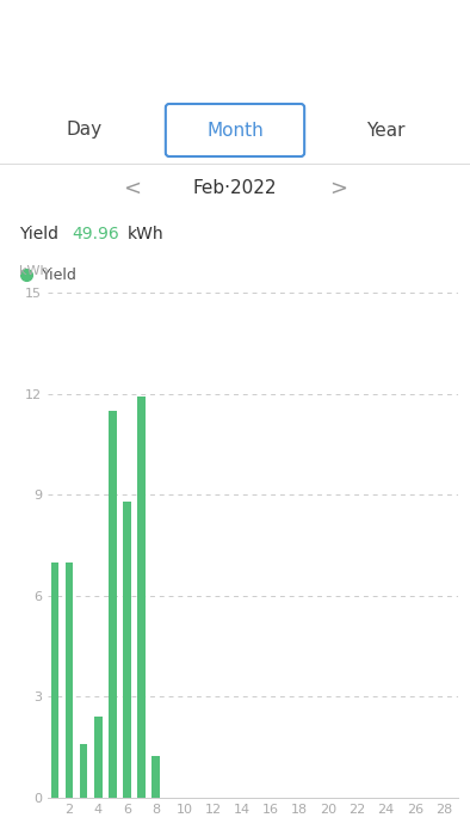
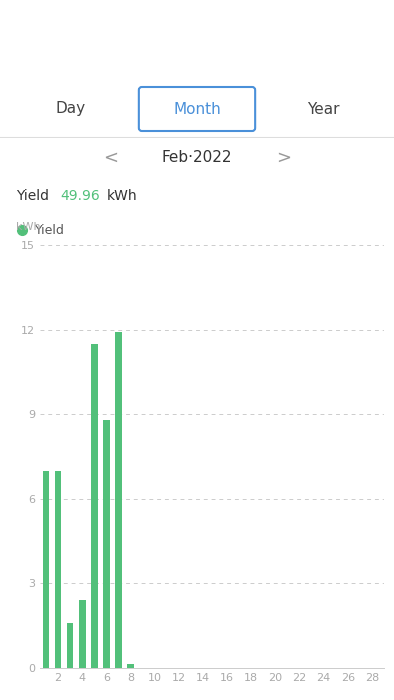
8: 1.25 -> 0.15
